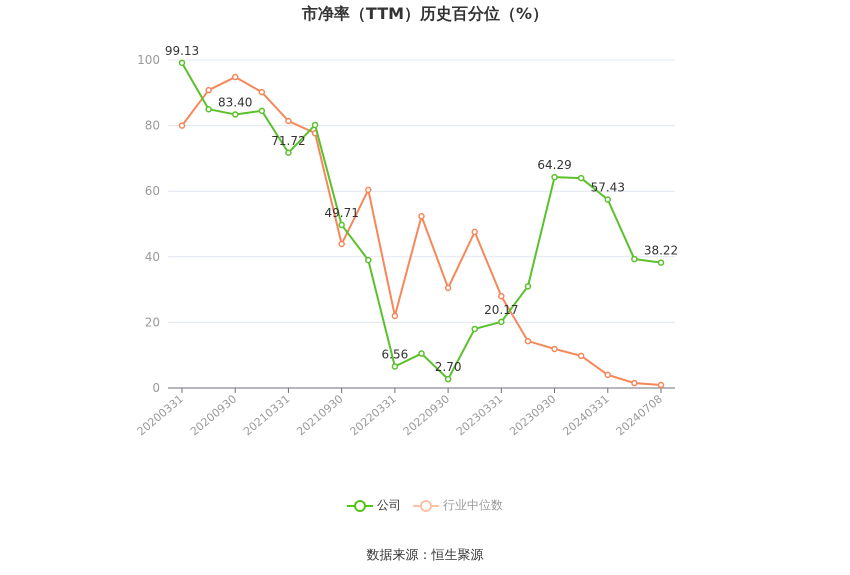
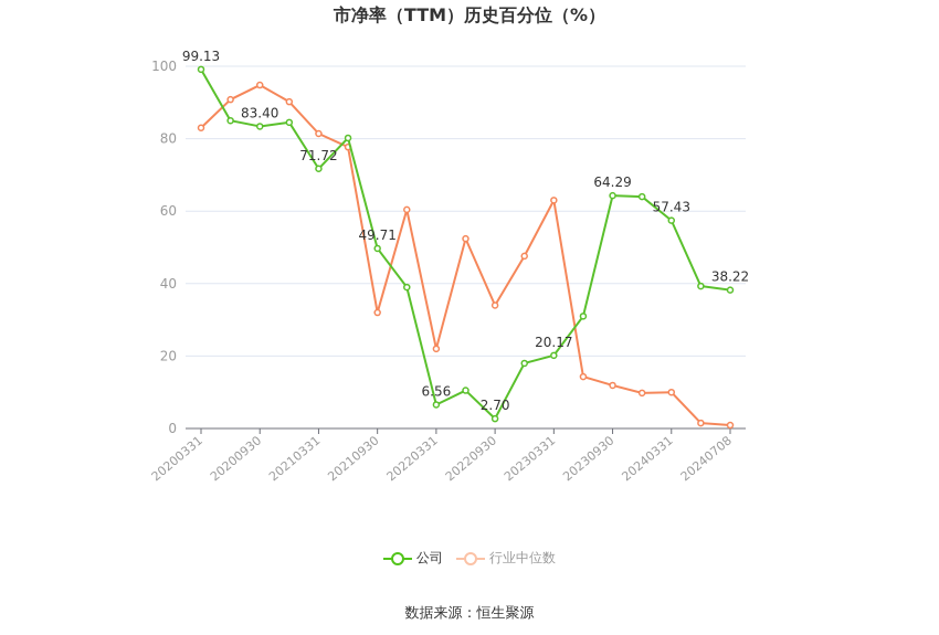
行业中位数/20200331: 80 -> 83
行业中位数/20210930: 44 -> 32
行业中位数/20220930: 30 -> 34
行业中位数/20230331: 28 -> 63
行业中位数/20240331: 4 -> 10
